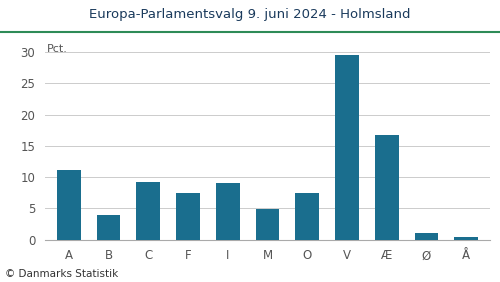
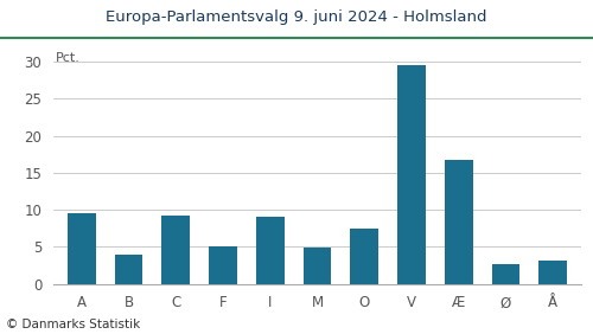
A: 11.1 -> 9.6
F: 7.5 -> 5.0
Ø: 1.0 -> 2.6
Å: 0.5 -> 3.2
